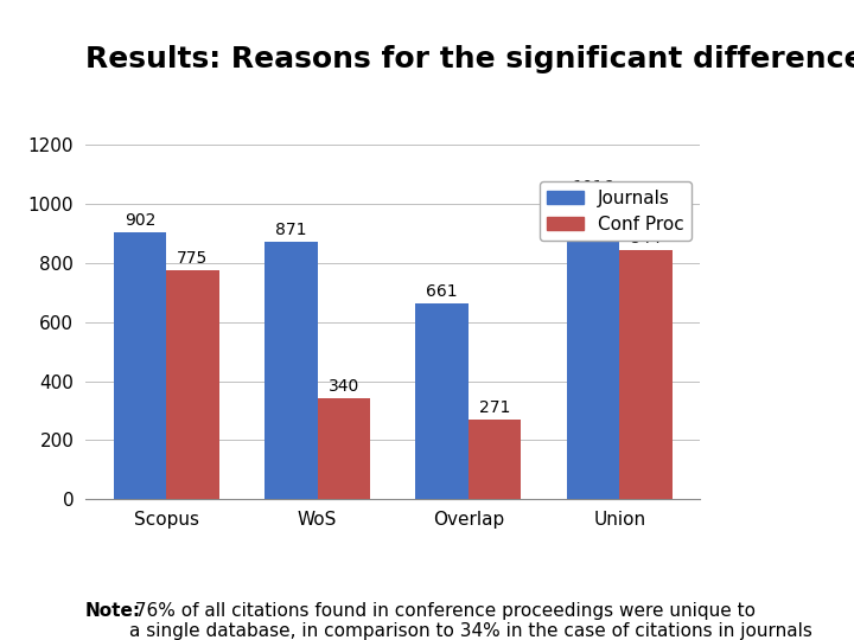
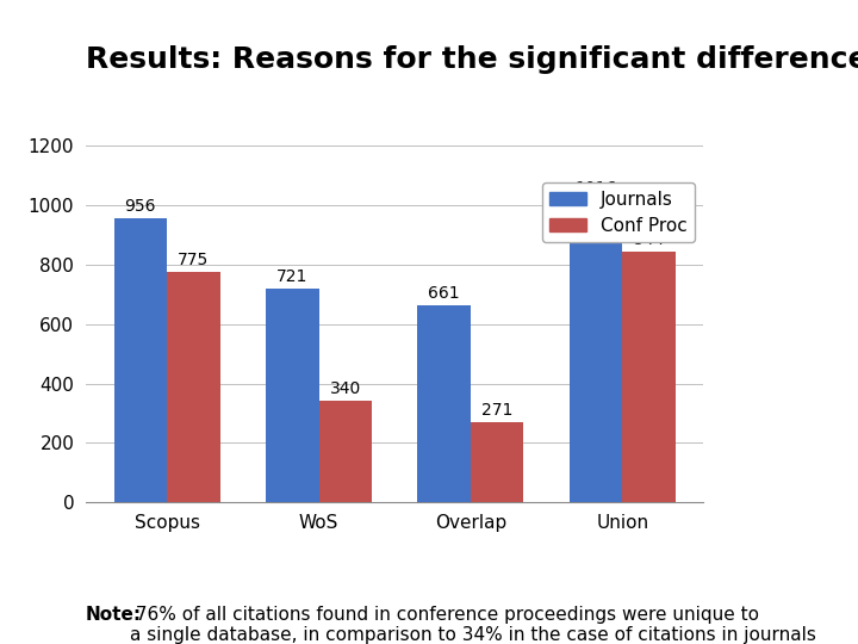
Journals/Scopus: 902 -> 956
Journals/WoS: 871 -> 721
